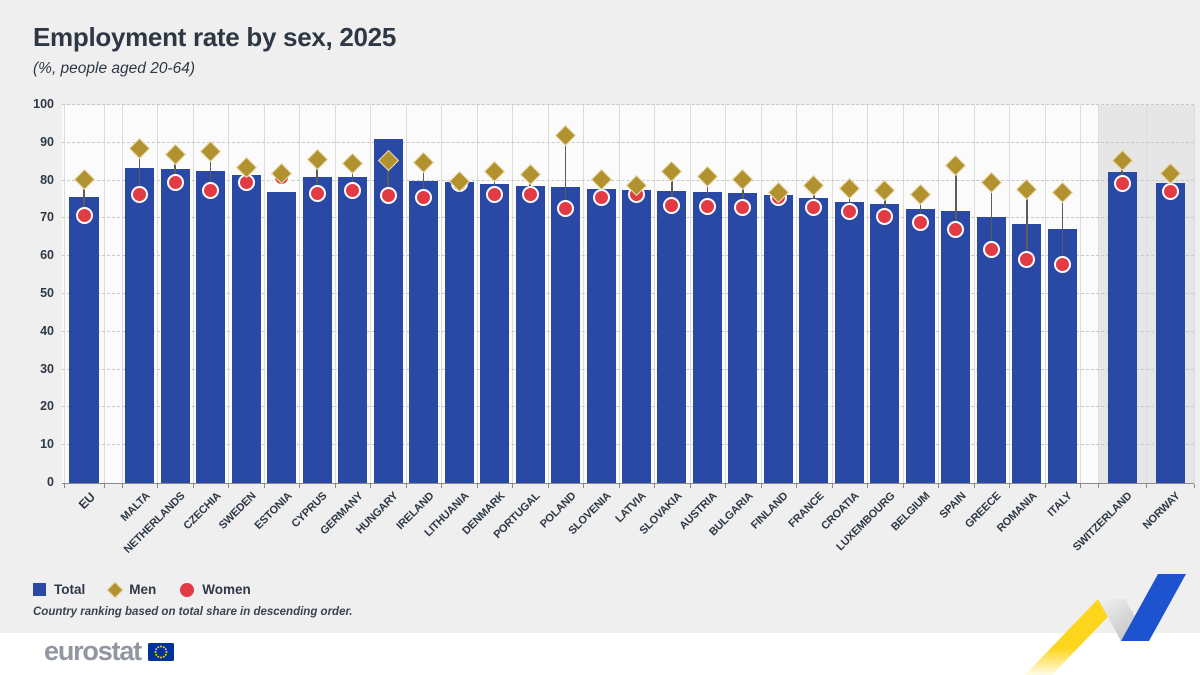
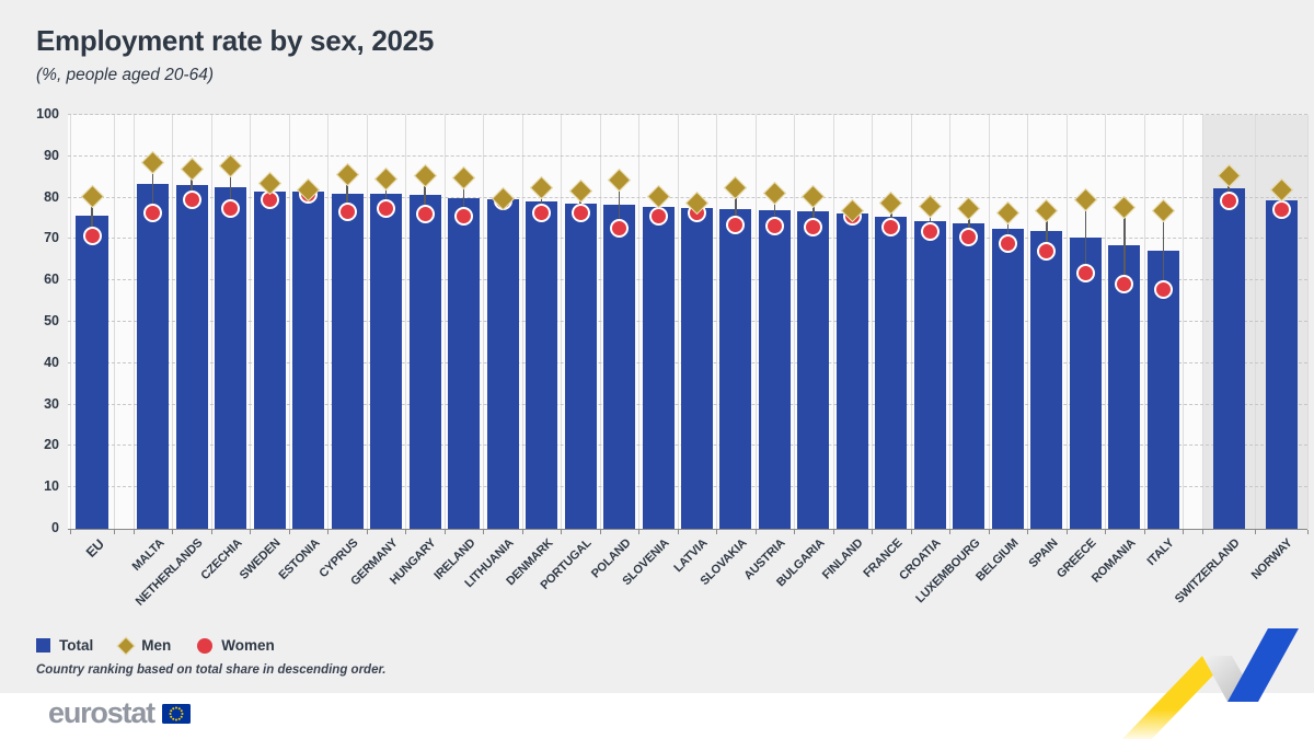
Total/ESTONIA: 77 -> 81
Total/HUNGARY: 91 -> 81
Men/POLAND: 92 -> 84
Men/SPAIN: 84 -> 77
